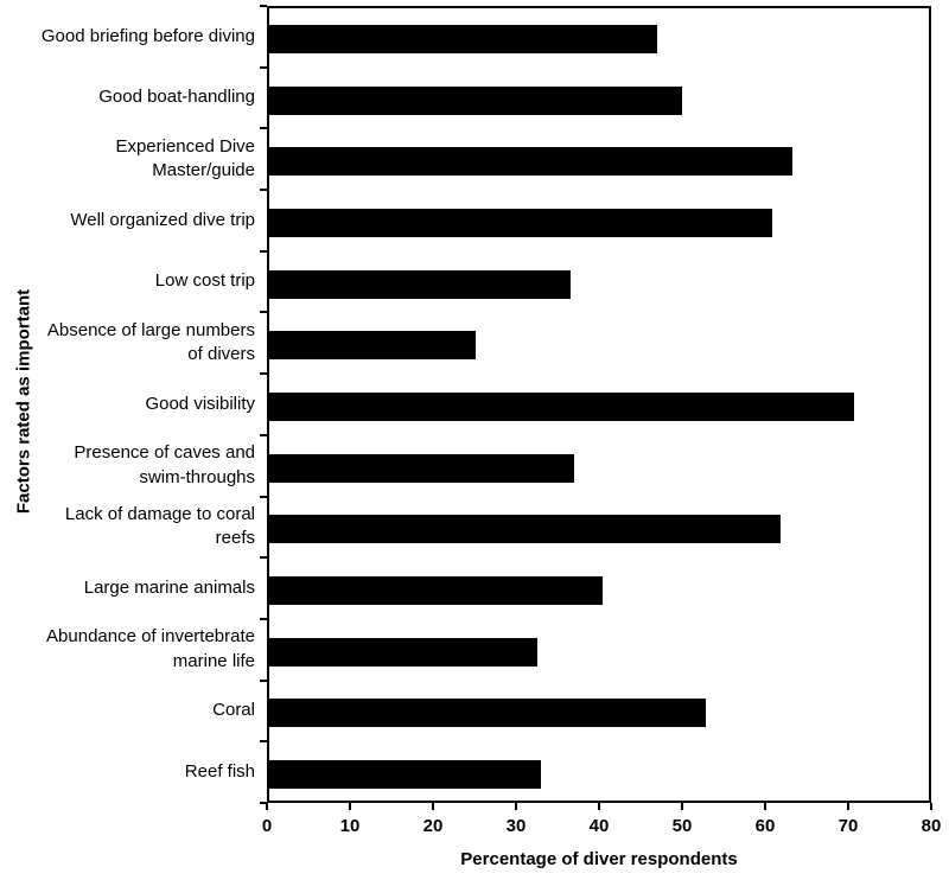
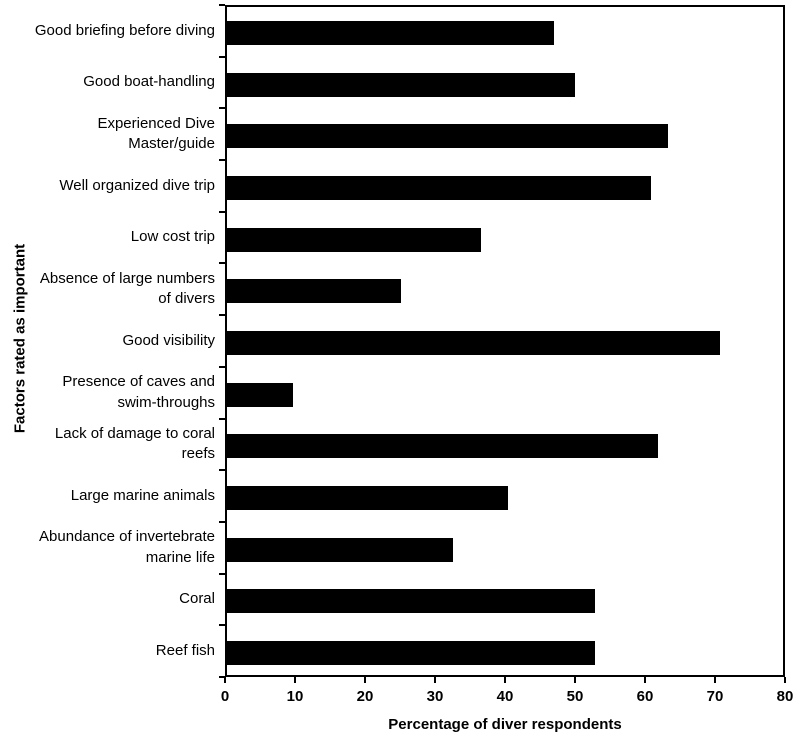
Presence of caves and swim-throughs: 37 -> 10
Reef fish: 33 -> 53
